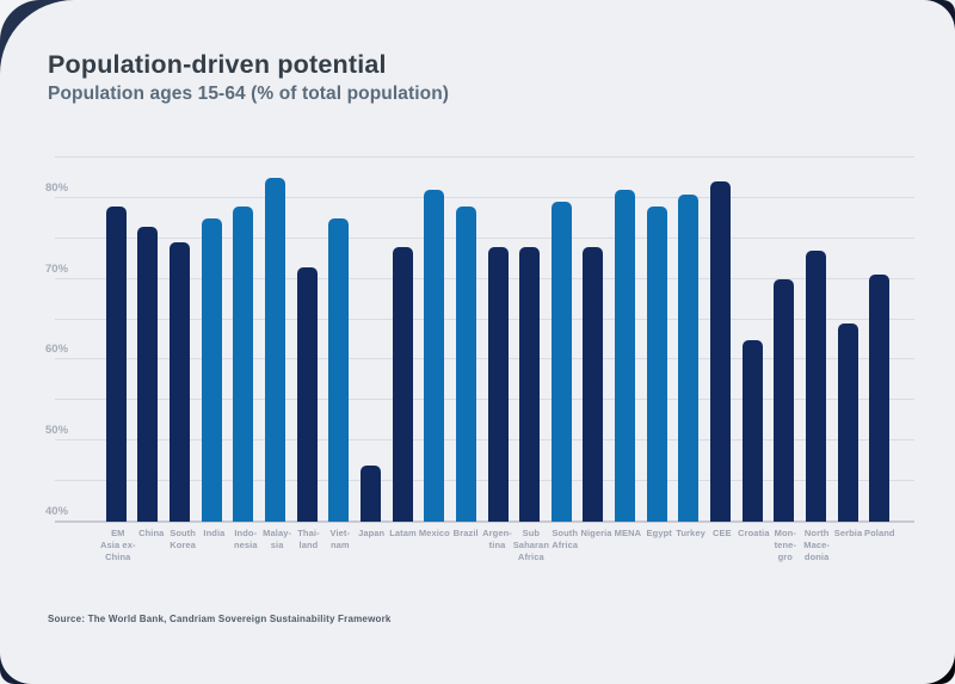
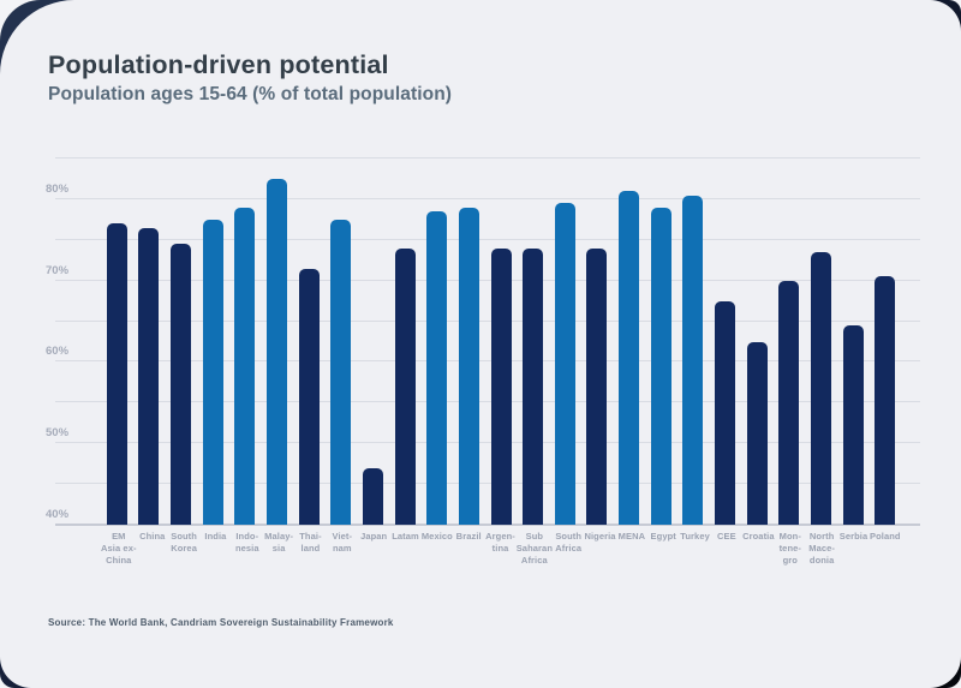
EM Asia ex-China: 79% -> 77%
Mexico: 81% -> 78%
CEE: 82% -> 68%
